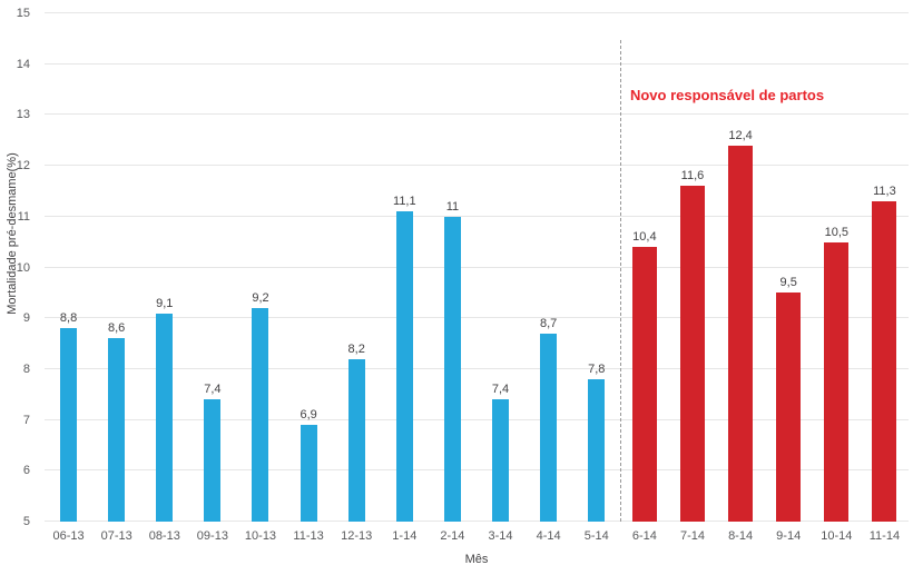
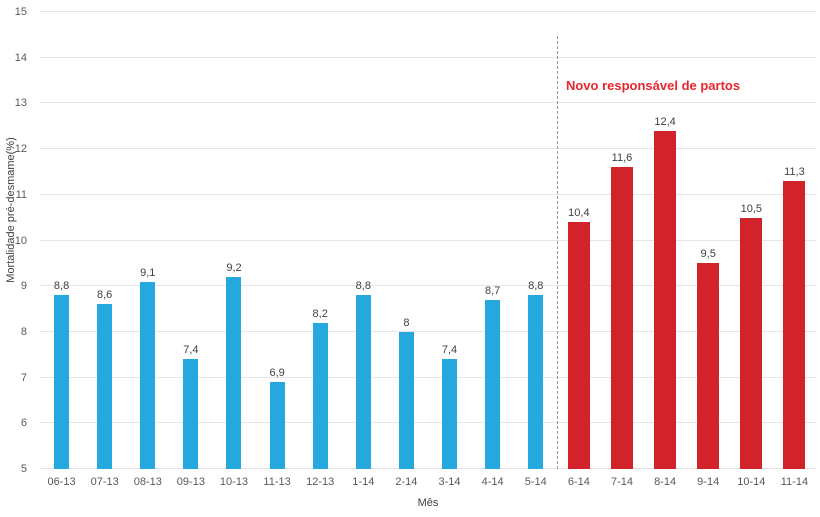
1-14: 11,1 -> 8,8
2-14: 11 -> 8
5-14: 7,8 -> 8,8
